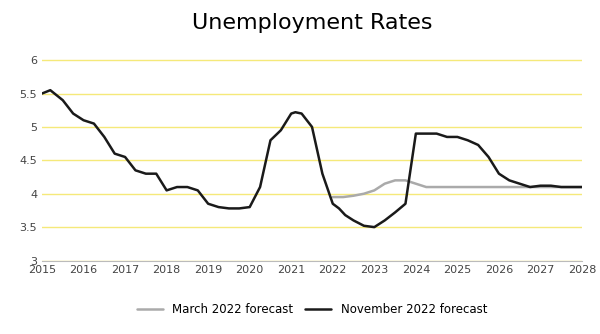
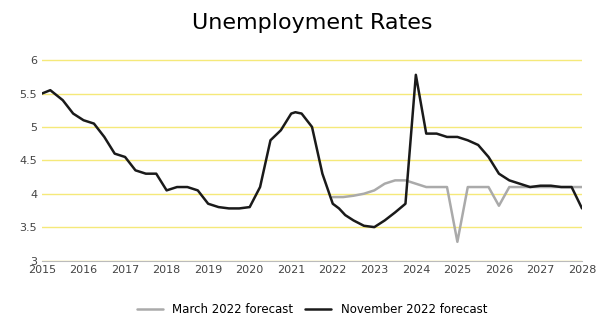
November 2022 forecast/2024: 4.90 -> 5.78
March 2022 forecast/2025: 4.10 -> 3.28
March 2022 forecast/2026: 4.10 -> 3.82
November 2022 forecast/2028: 4.10 -> 3.78
